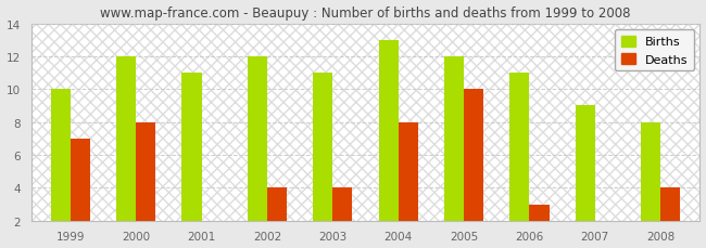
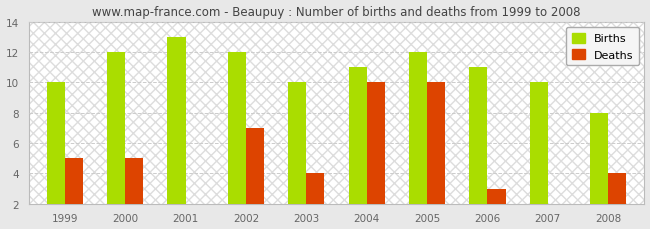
Deaths/1999: 7 -> 5
Deaths/2000: 8 -> 5
Births/2001: 11 -> 13
Deaths/2002: 4 -> 7
Births/2003: 11 -> 10
Births/2004: 13 -> 11
Deaths/2004: 8 -> 10
Births/2007: 9 -> 10
